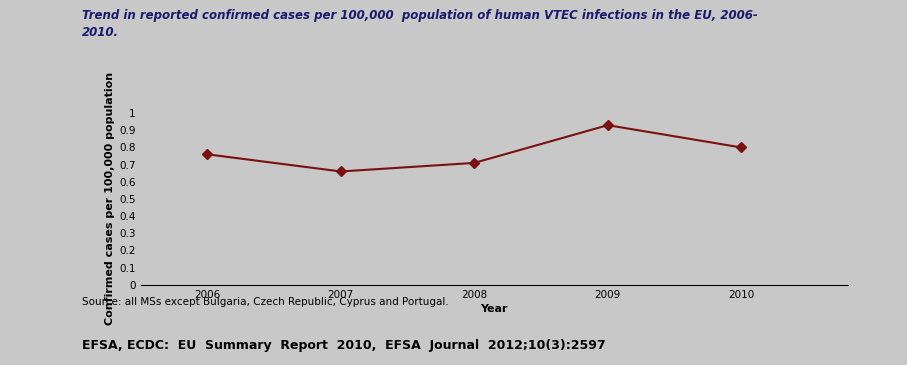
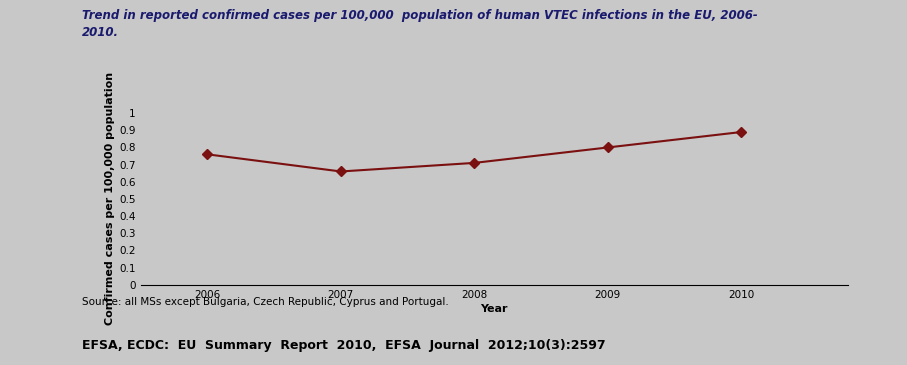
2009: 0.93 -> 0.80
2010: 0.80 -> 0.89
